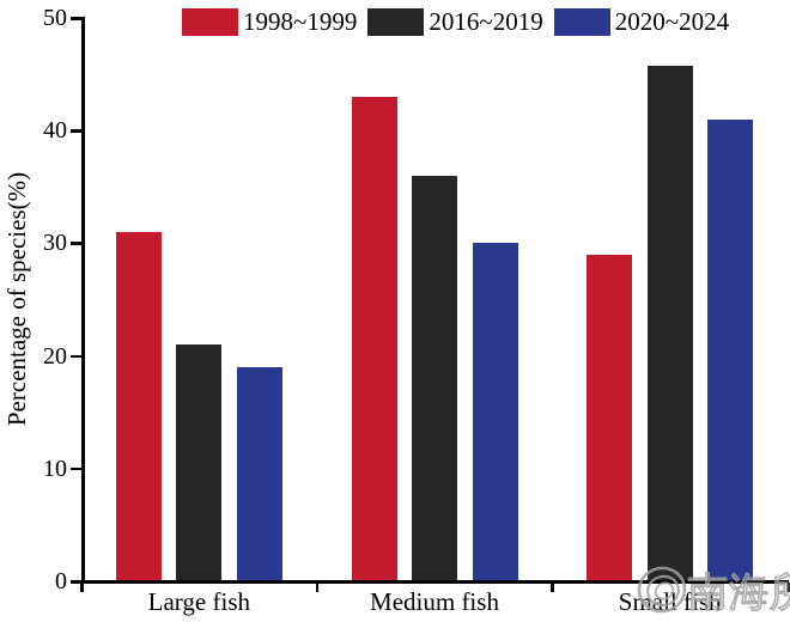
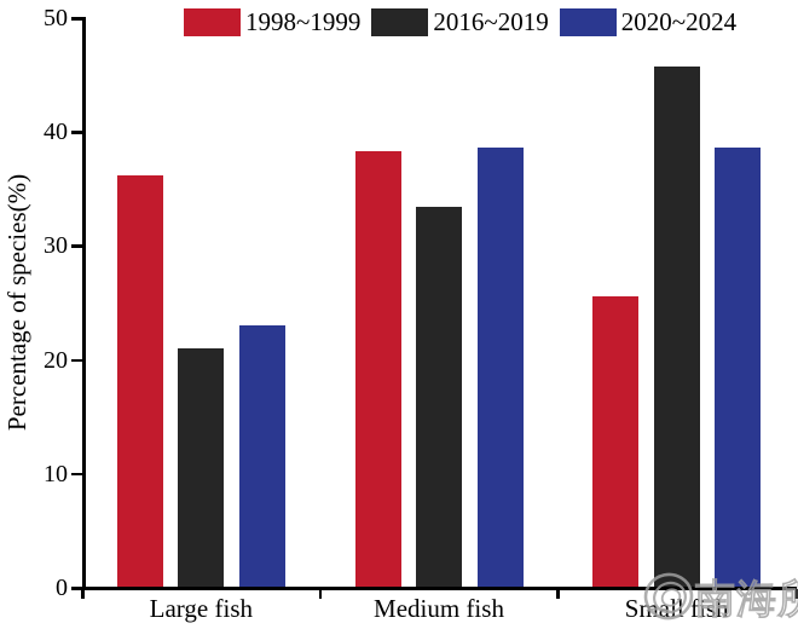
1998~1999/Large fish: 31 -> 36
2020~2024/Large fish: 19 -> 23
1998~1999/Medium fish: 43 -> 38
2016~2019/Medium fish: 36 -> 33
2020~2024/Medium fish: 30 -> 39
1998~1999/Small fish: 29 -> 26
2020~2024/Small fish: 41 -> 39
